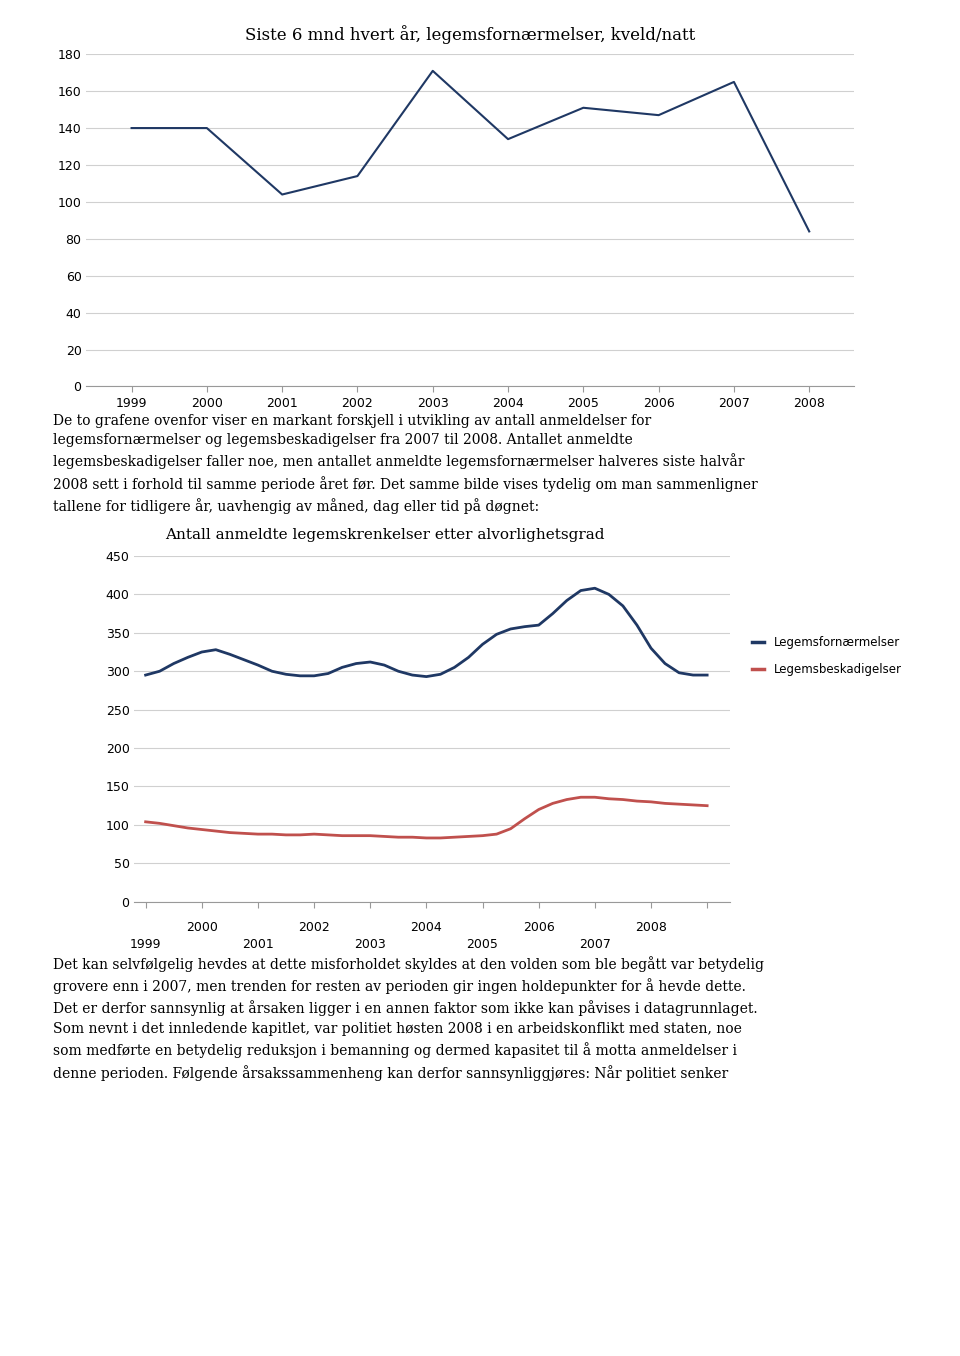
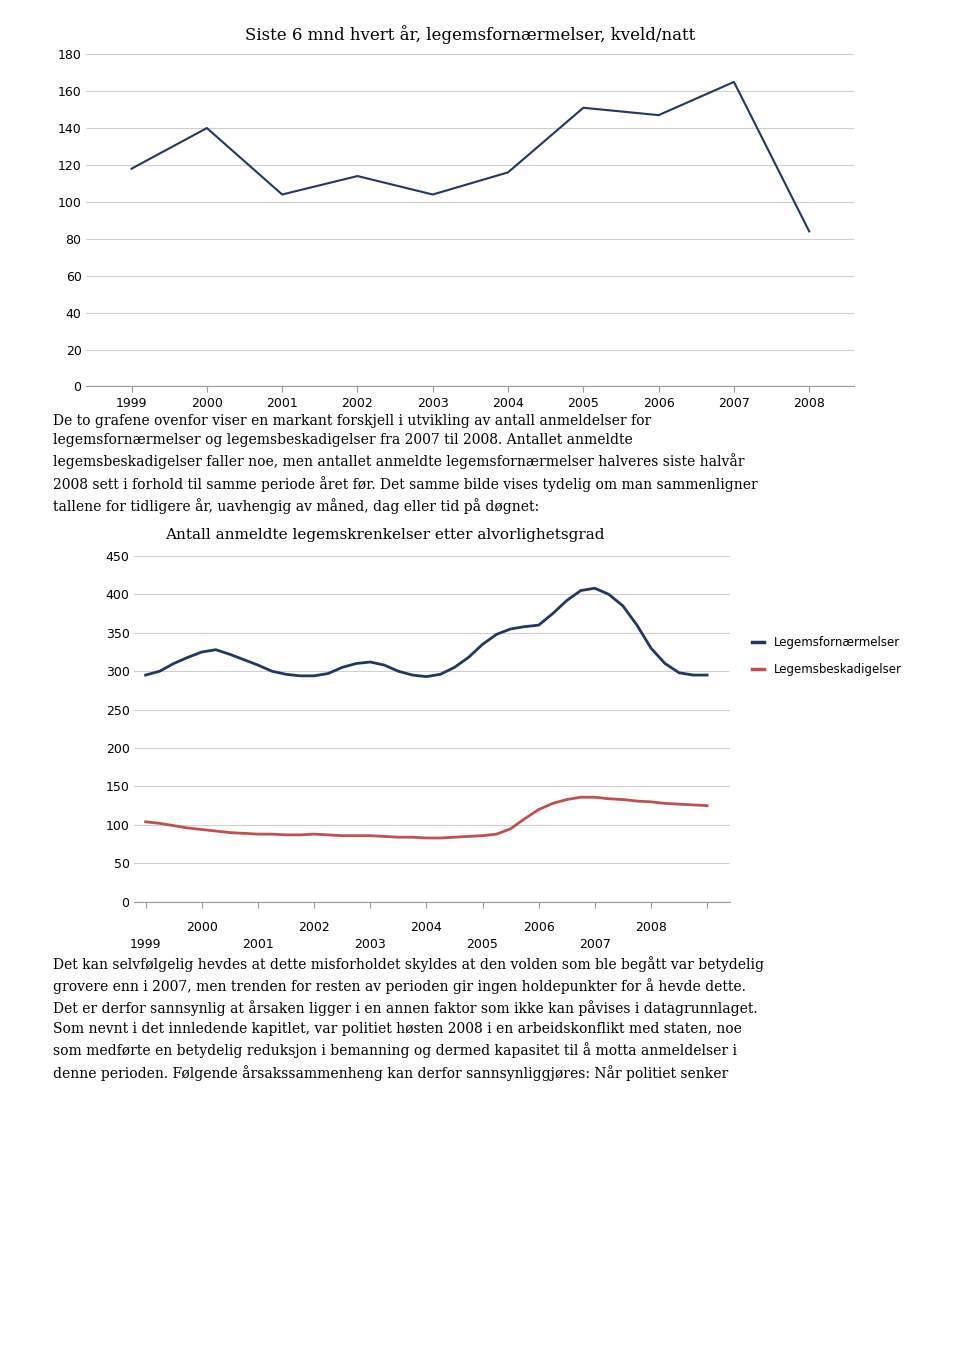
Siste 6 mnd hvert år, legemsfornærmelser, kveld/natt/1999: 140 -> 118
Siste 6 mnd hvert år, legemsfornærmelser, kveld/natt/2003: 171 -> 104
Siste 6 mnd hvert år, legemsfornærmelser, kveld/natt/2004: 134 -> 116
